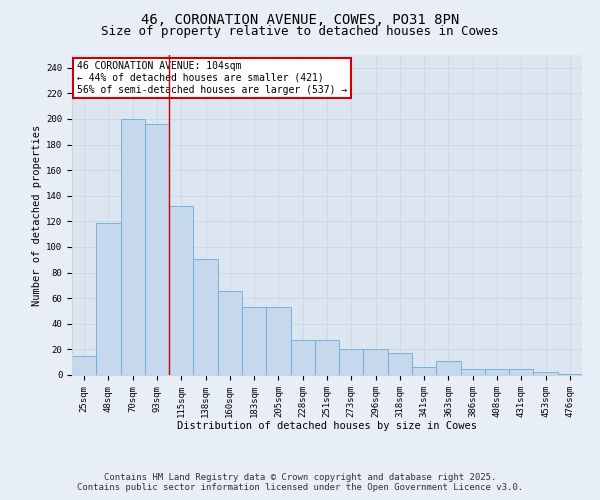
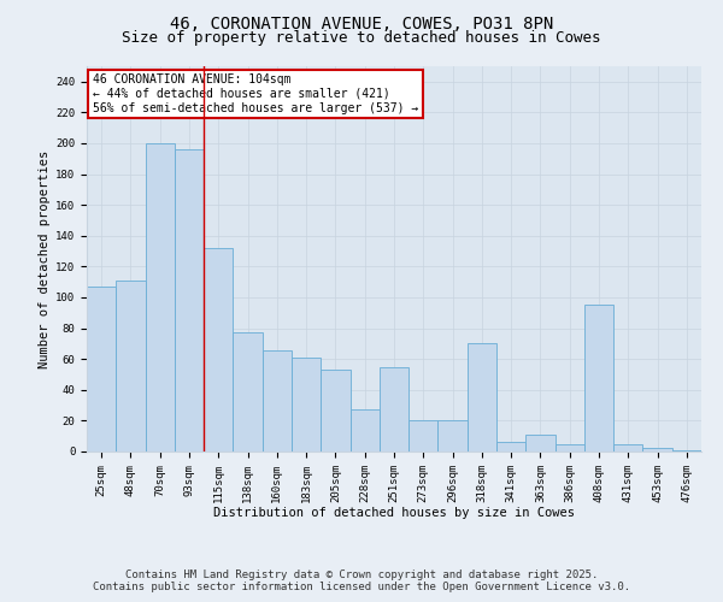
25sqm: 15 -> 107
48sqm: 119 -> 111
138sqm: 91 -> 77
183sqm: 53 -> 61
251sqm: 27 -> 55
318sqm: 17 -> 70
408sqm: 5 -> 95
